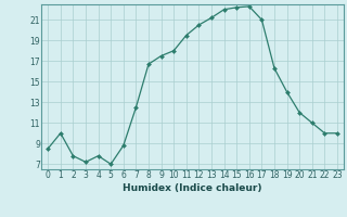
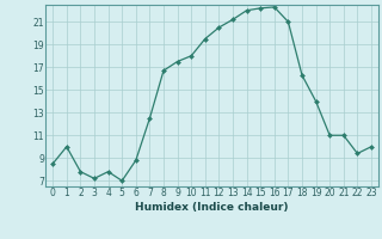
20: 12.0 -> 11.0
22: 10.0 -> 9.4
